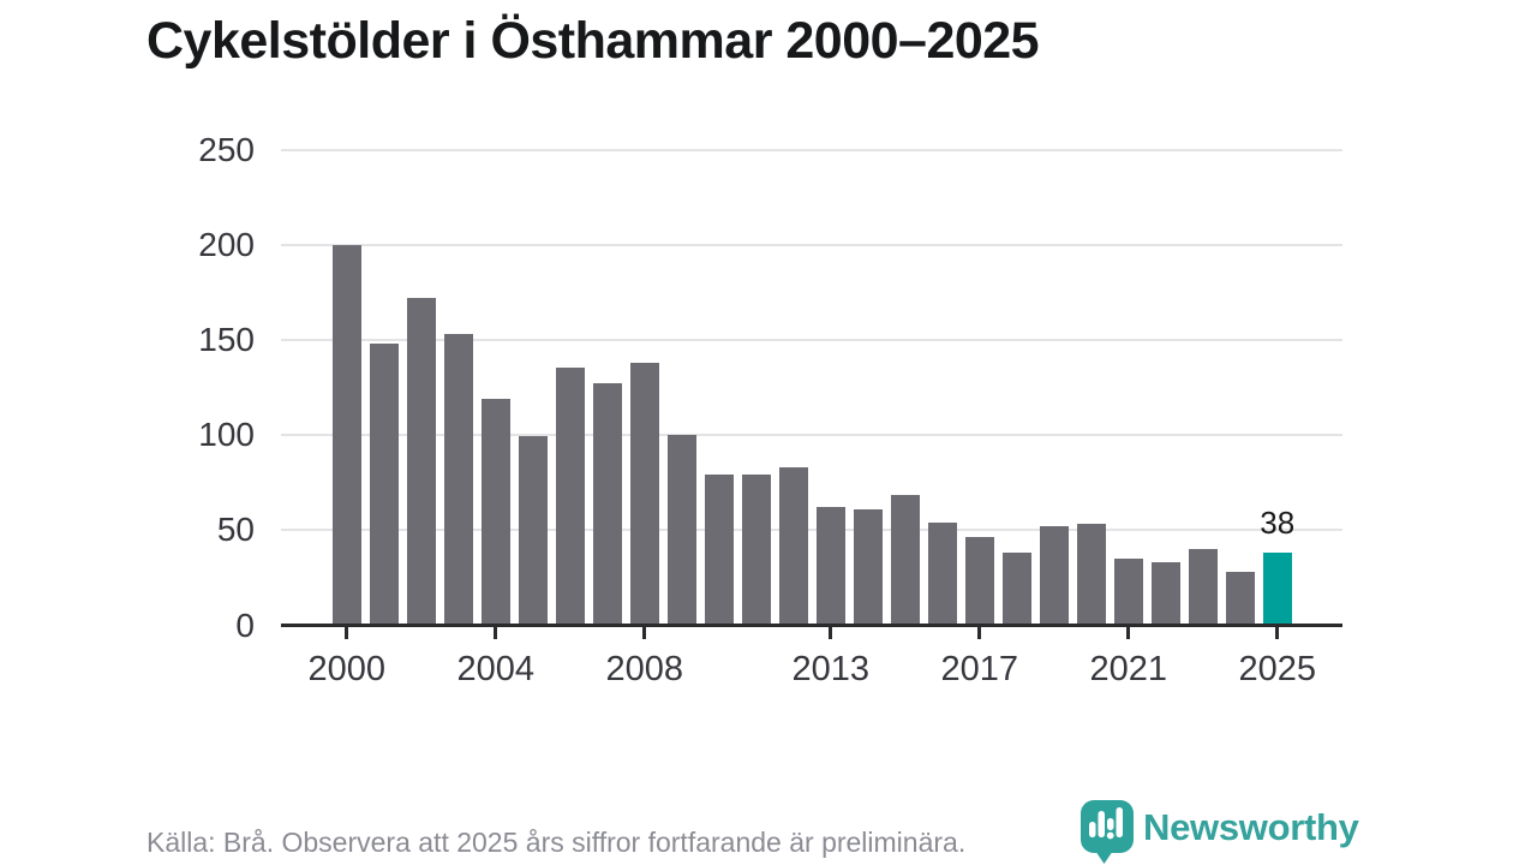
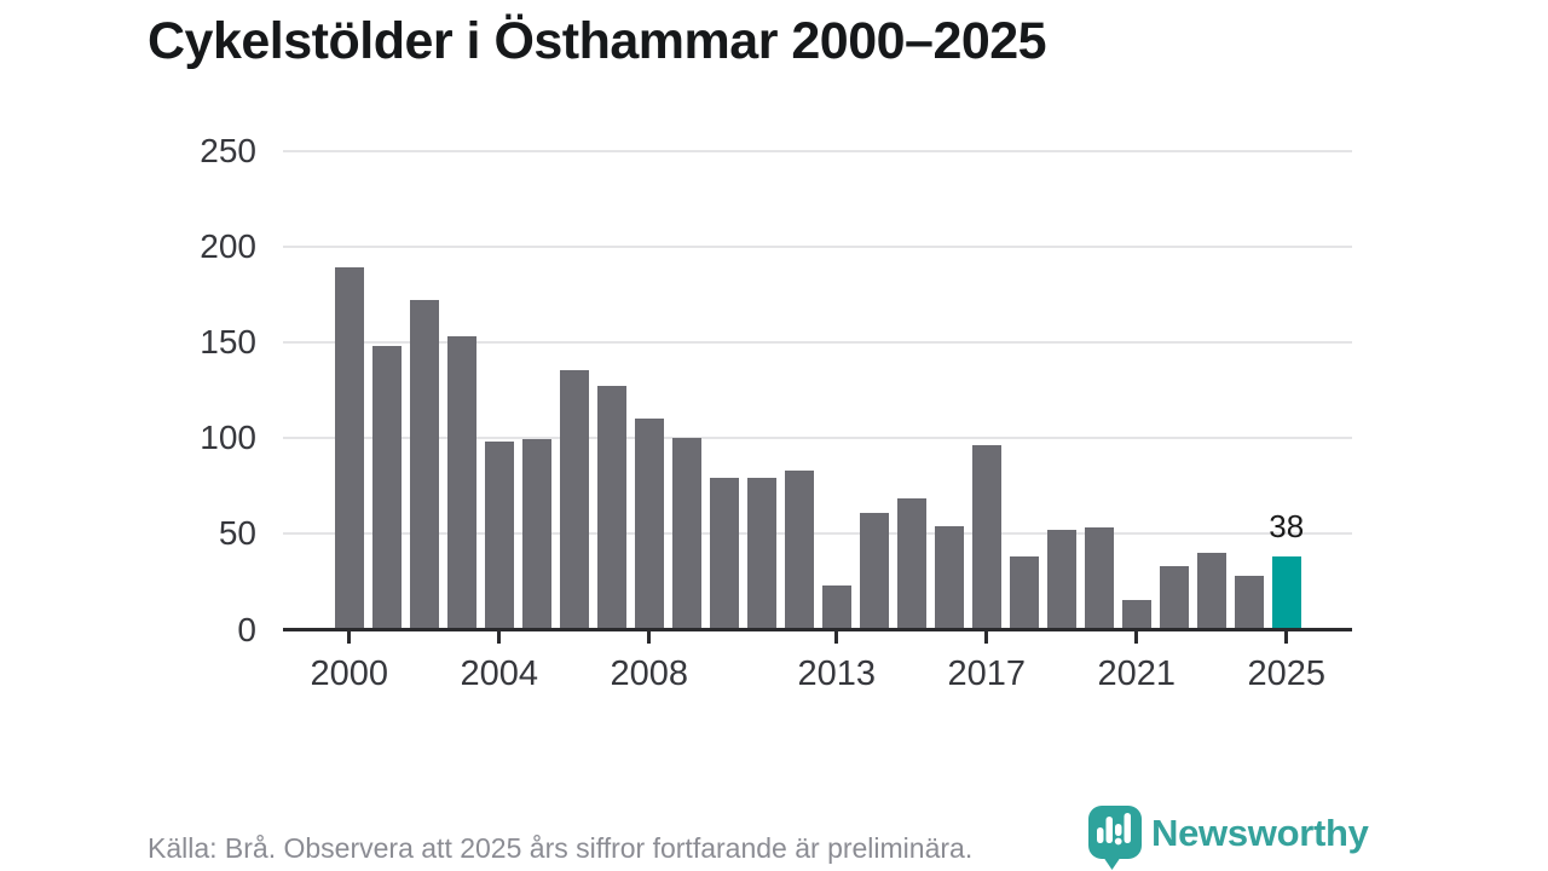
2000: 200 -> 189
2004: 119 -> 98
2008: 138 -> 110
2013: 62 -> 23
2017: 46 -> 96
2021: 35 -> 15
